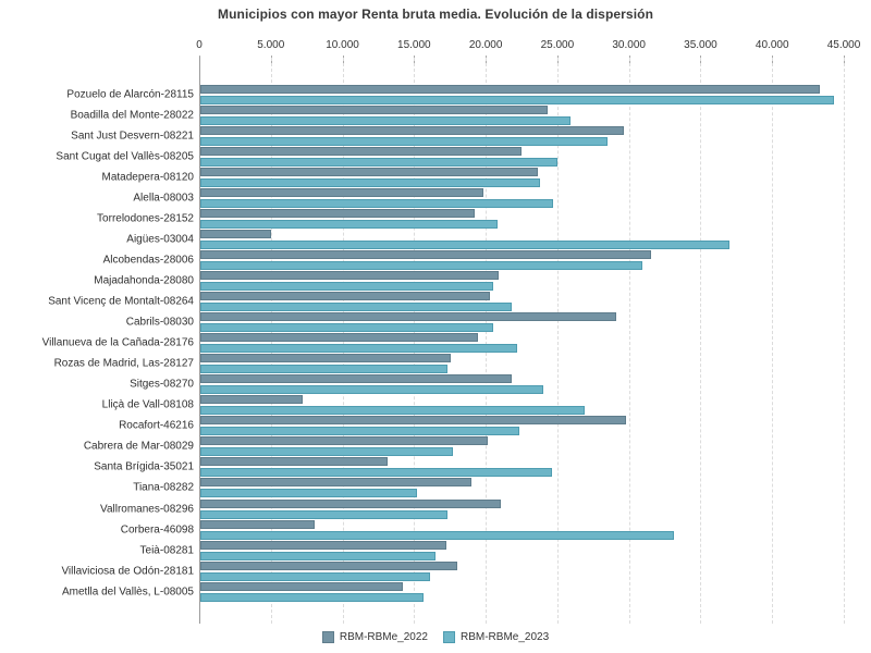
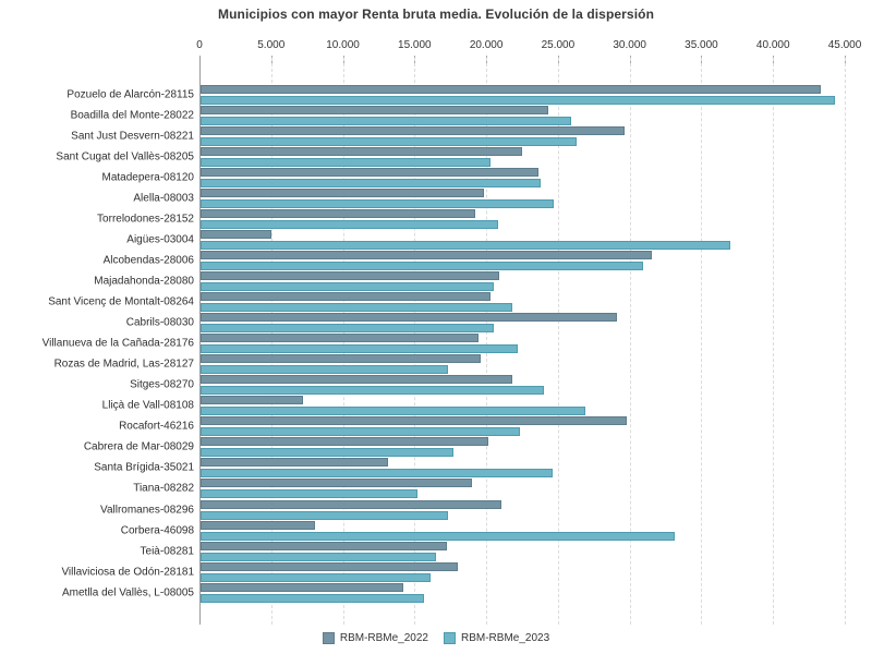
RBM-RBMe_2023/Sant Just Desvern-08221: 28300 -> 26100
RBM-RBMe_2023/Sant Cugat del Vallès-08205: 24800 -> 20100
RBM-RBMe_2022/Rozas de Madrid, Las-28127: 17300 -> 19400
